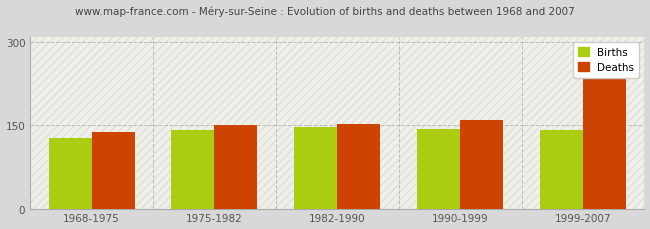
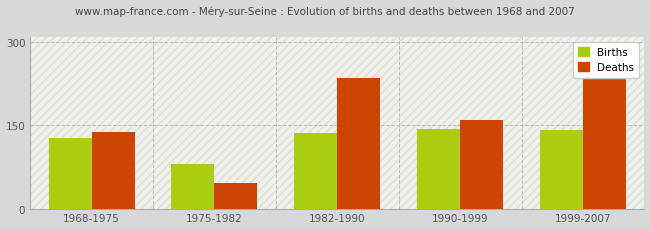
Births/1975-1982: 141 -> 80
Deaths/1975-1982: 150 -> 46
Births/1982-1990: 147 -> 136
Deaths/1982-1990: 153 -> 236
